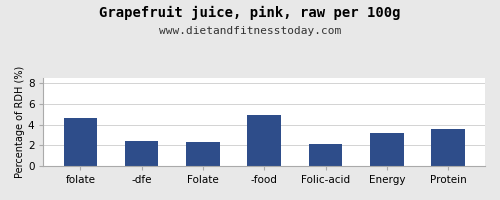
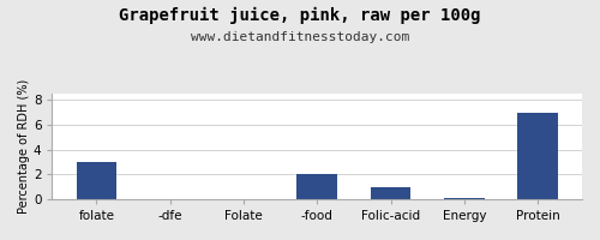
folate: 4.6 -> 3.0
-dfe: 2.4 -> 0.0
Folate: 2.3 -> 0.0
-food: 4.9 -> 2.0
Folic-acid: 2.1 -> 1.0
Energy: 3.2 -> 0.1
Protein: 3.6 -> 7.0
